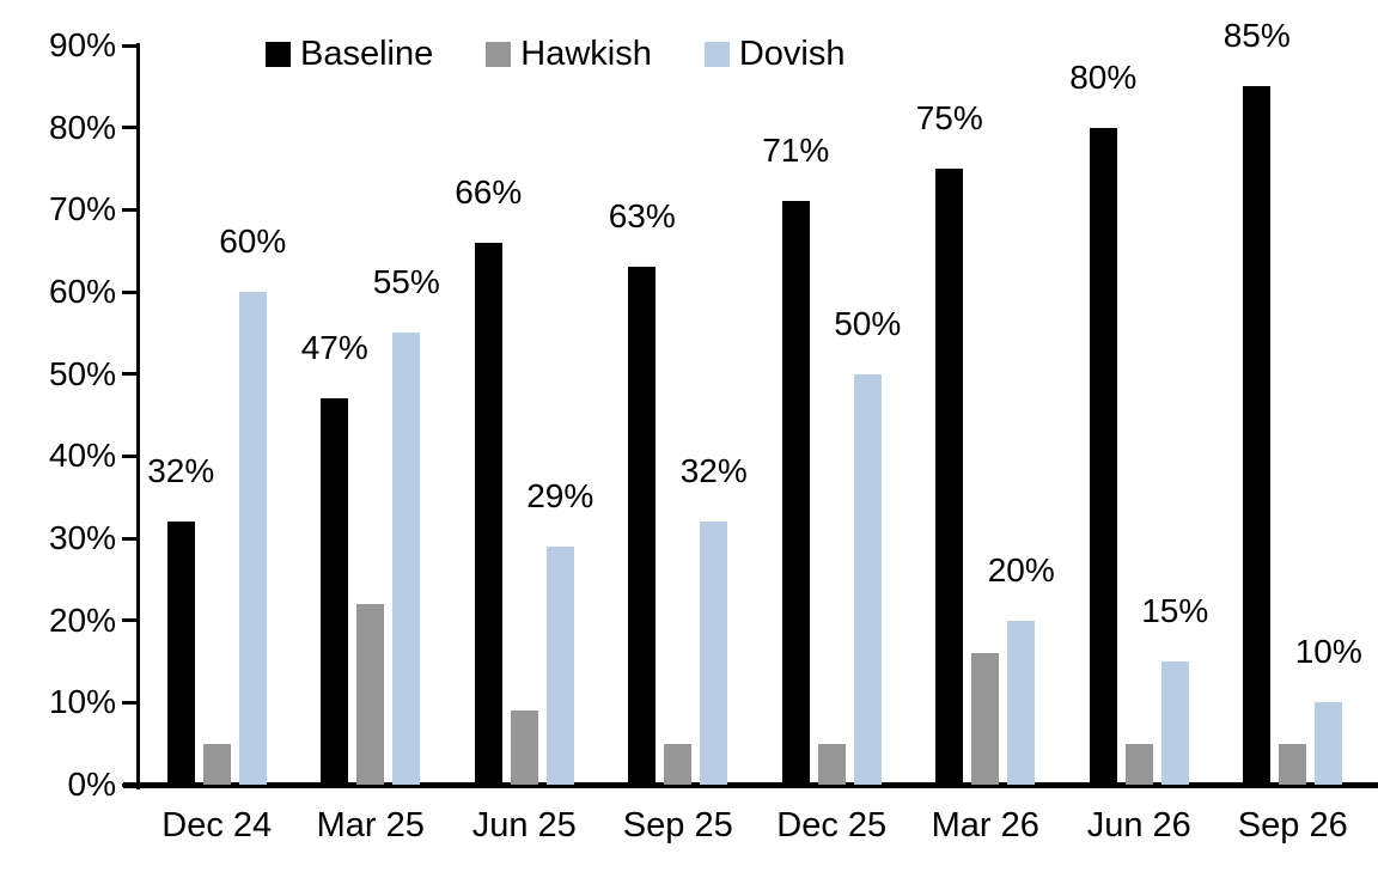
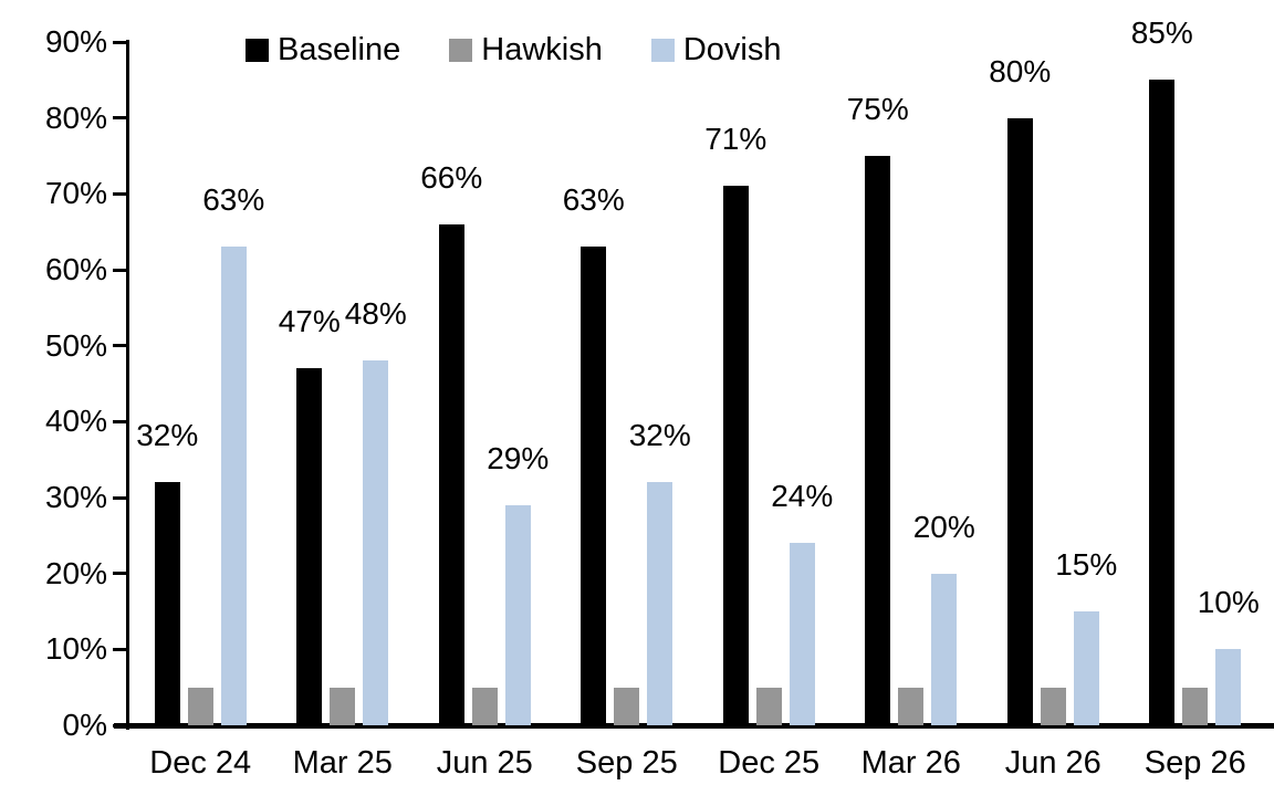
Dovish/Dec 24: 60% -> 63%
Hawkish/Mar 25: 22% -> 5%
Dovish/Mar 25: 55% -> 48%
Hawkish/Jun 25: 9% -> 5%
Dovish/Dec 25: 50% -> 24%
Hawkish/Mar 26: 16% -> 5%
